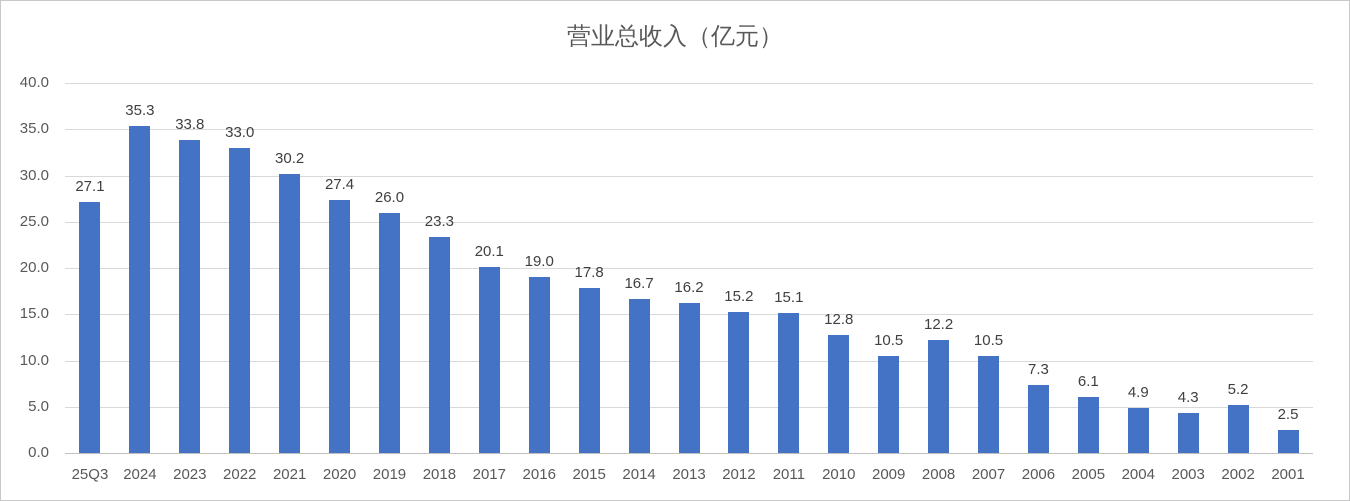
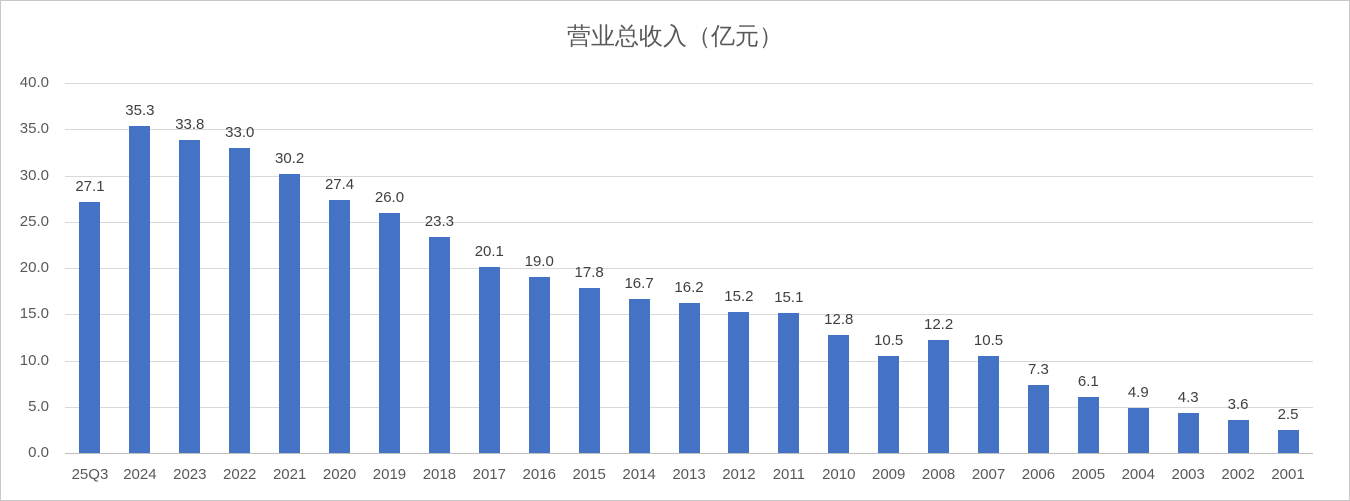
2002: 5.2 -> 3.6
